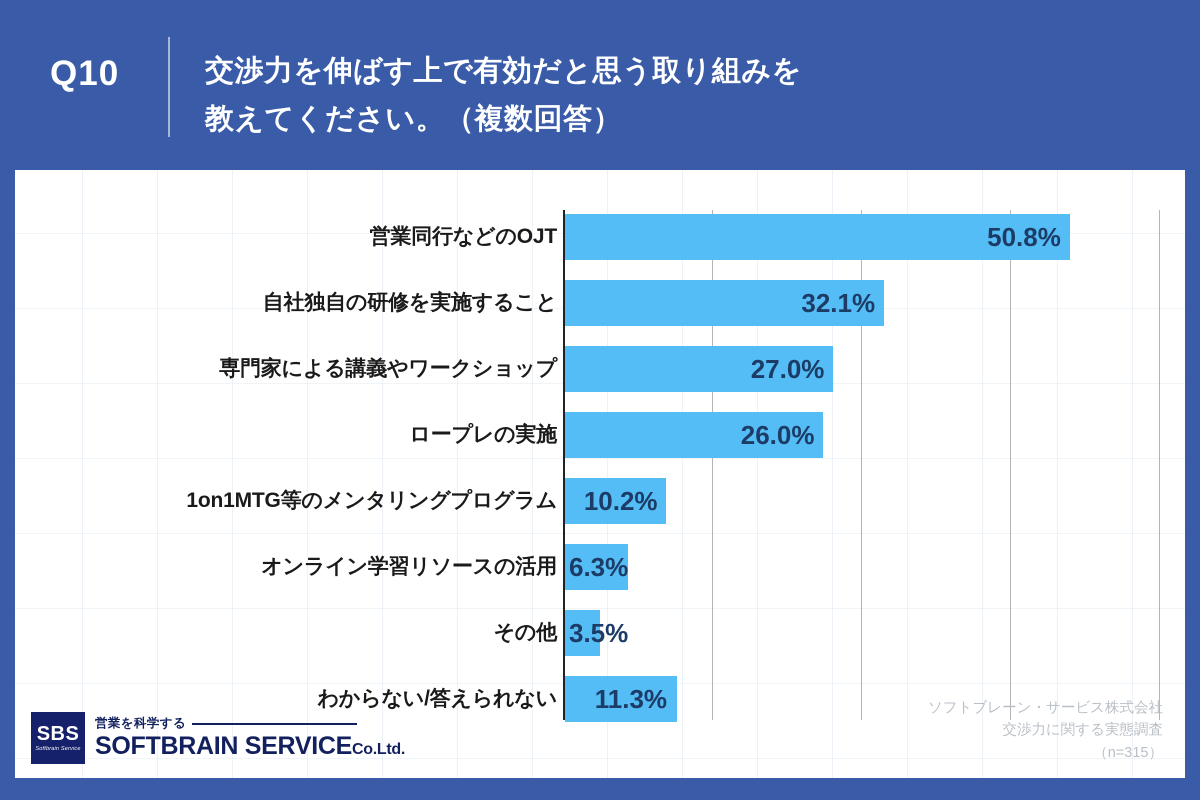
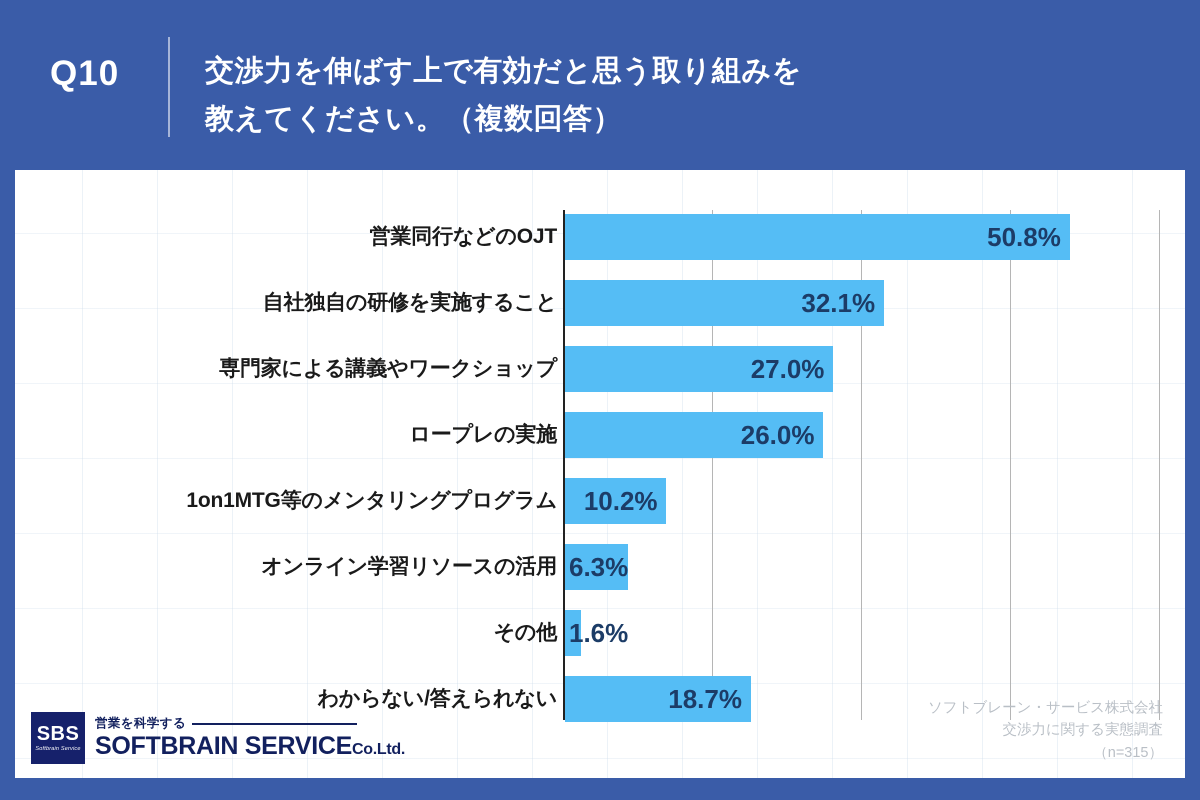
その他: 3.5% -> 1.6%
わからない/答えられない: 11.3% -> 18.7%
